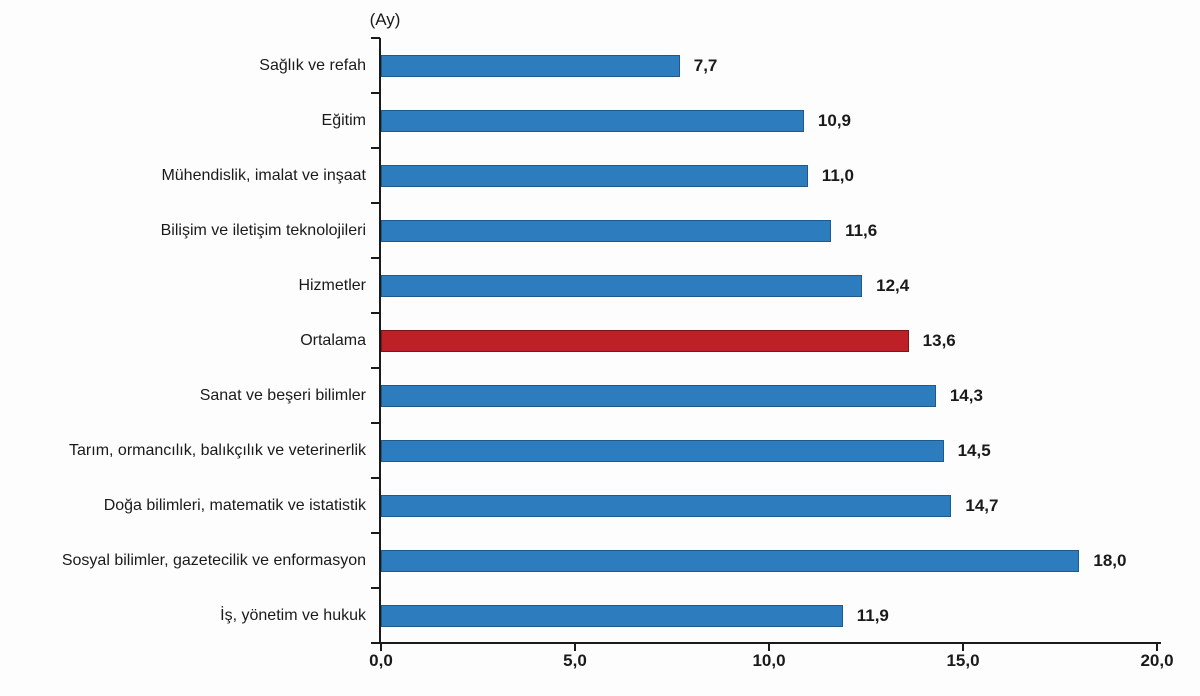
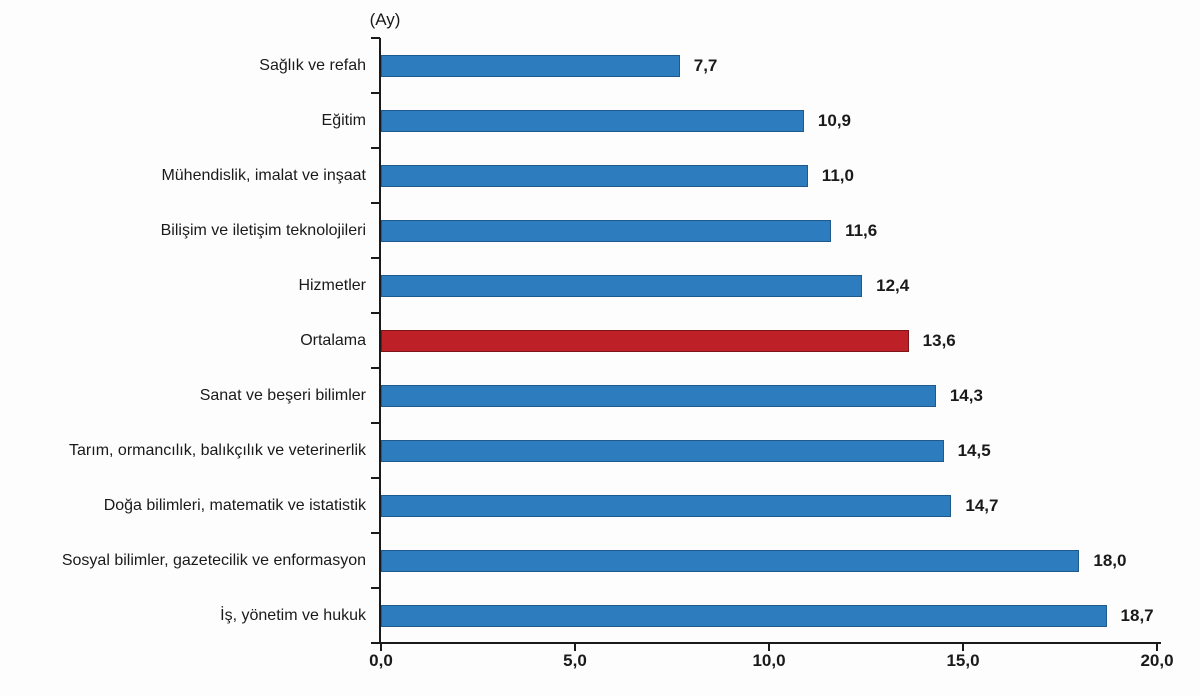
İş, yönetim ve hukuk: 11,9 -> 18,7
